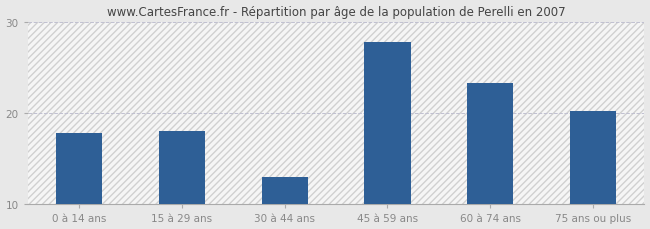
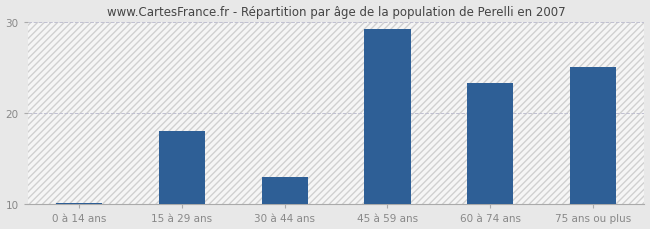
0 à 14 ans: 17.8 -> 10.2
45 à 59 ans: 27.8 -> 29.2
75 ans ou plus: 20.2 -> 25.0
